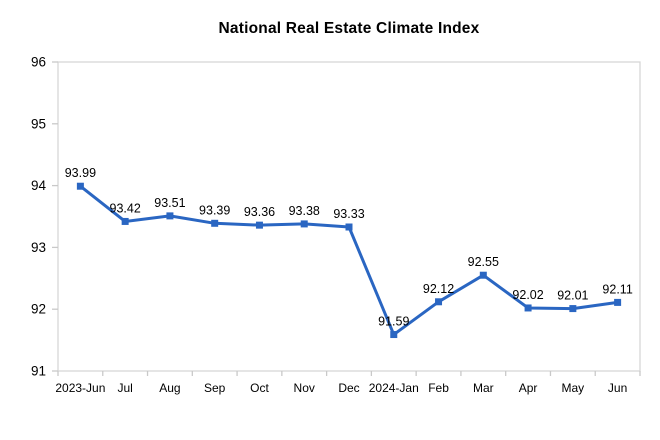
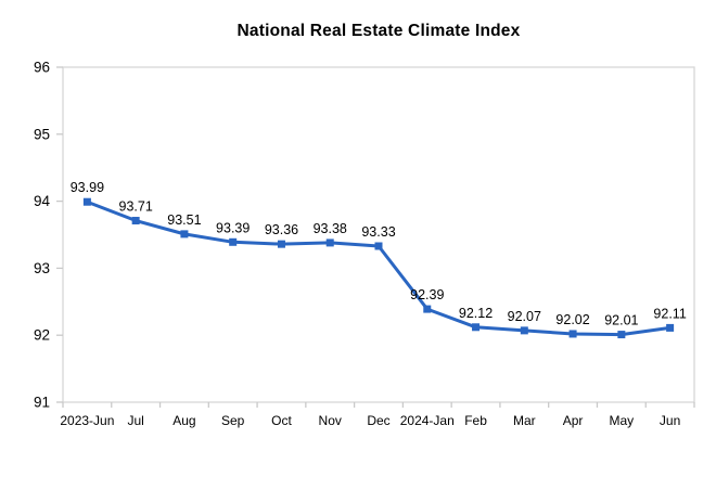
Jul: 93.42 -> 93.71
2024-Jan: 91.59 -> 92.39
Mar: 92.55 -> 92.07
